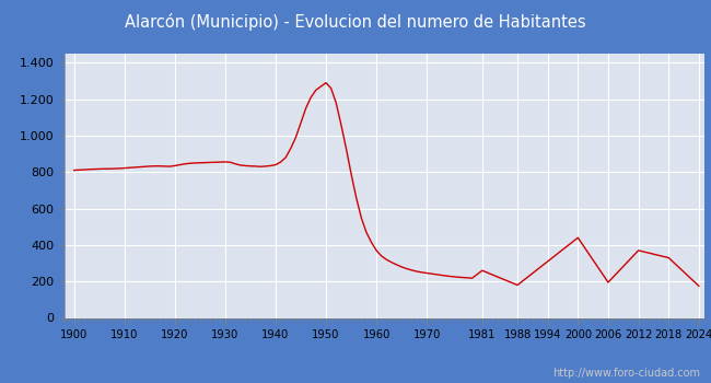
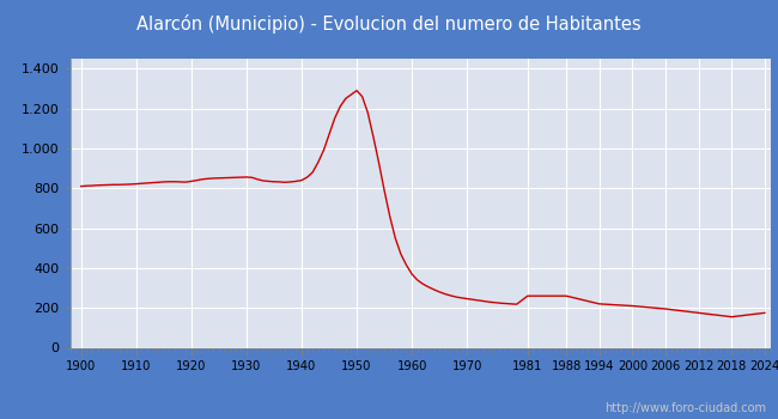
1988: 180 -> 260
1994: 310 -> 220
2000: 440 -> 210
2012: 370 -> 180
2018: 330 -> 160
